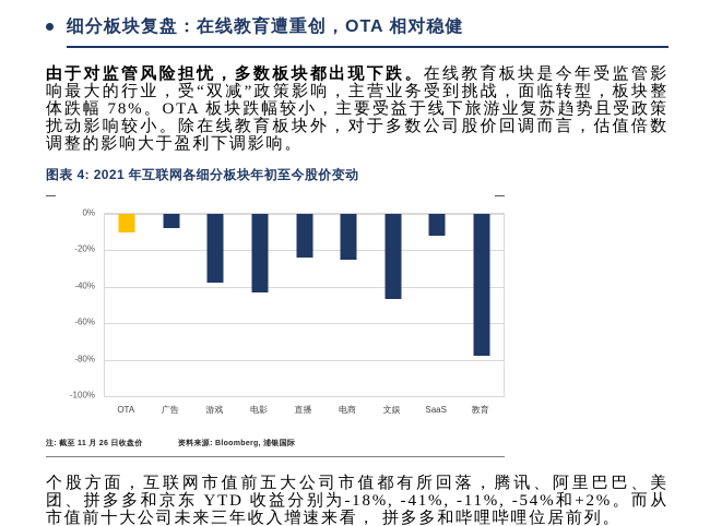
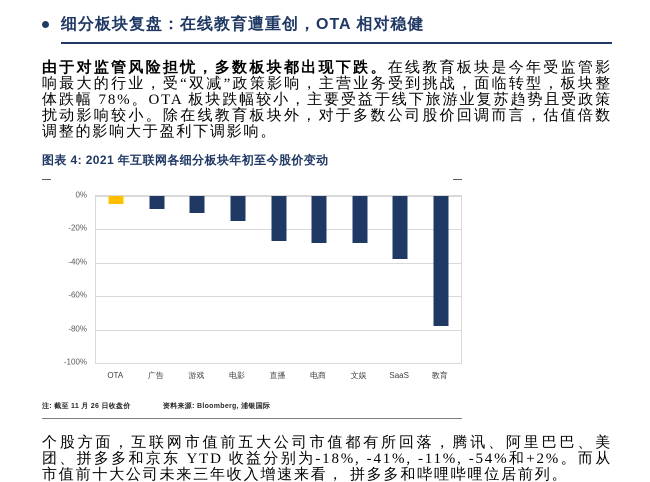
OTA: -10% -> -5%
游戏: -38% -> -10%
电影: -43% -> -15%
直播: -24% -> -27%
电商: -25% -> -28%
文娱: -47% -> -28%
SaaS: -12% -> -38%
